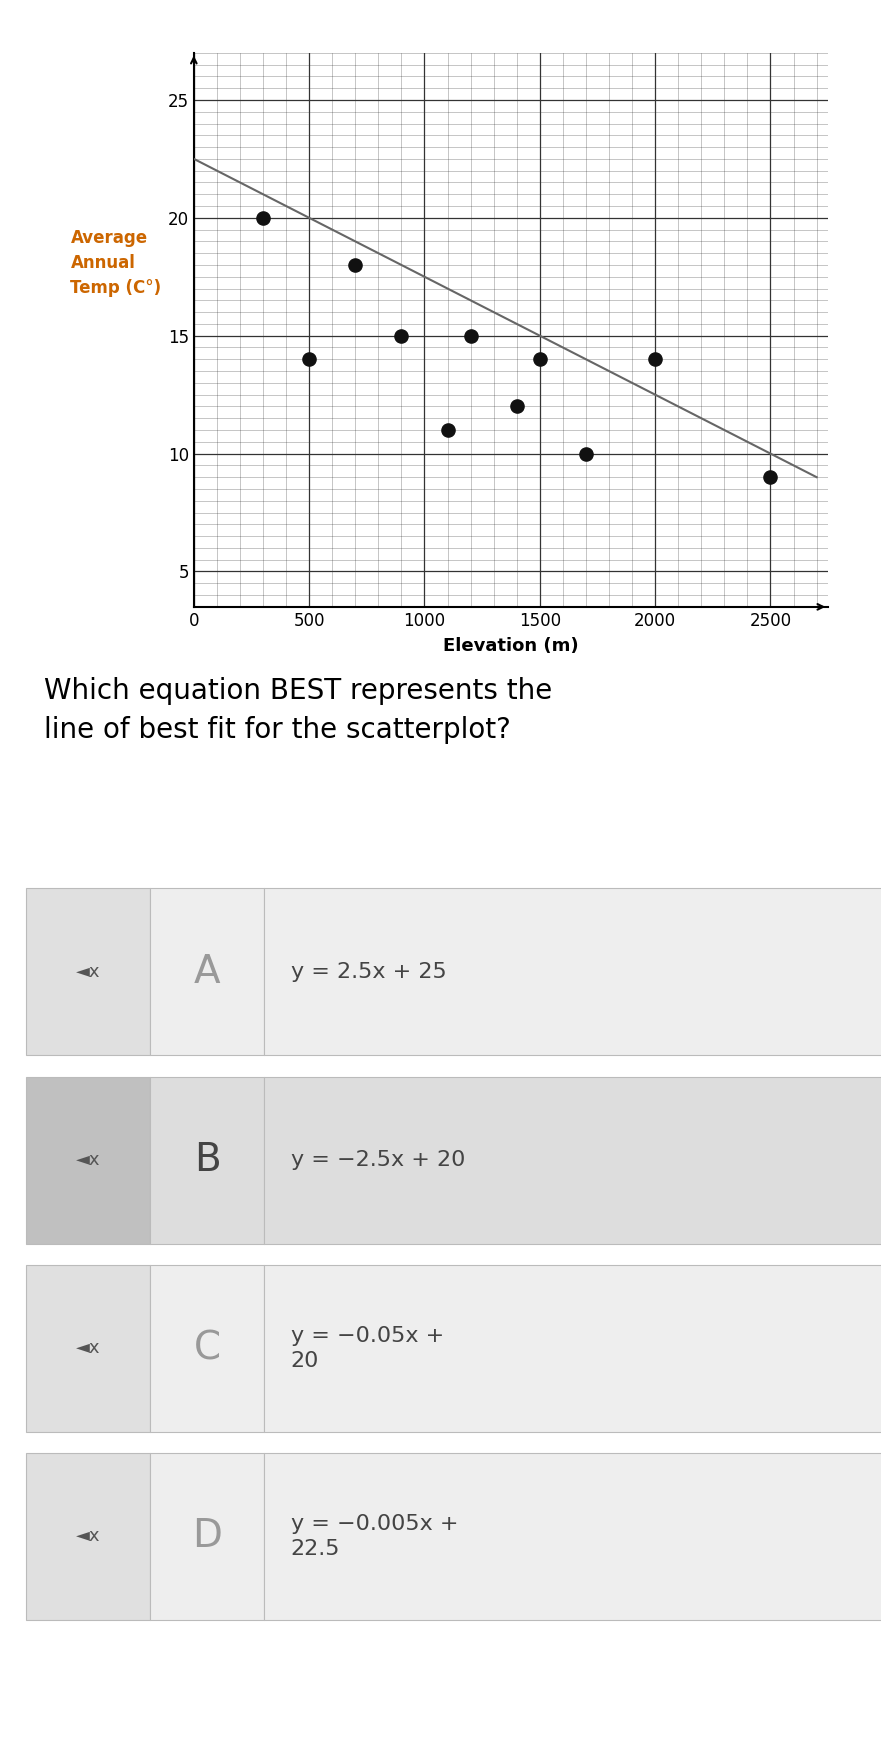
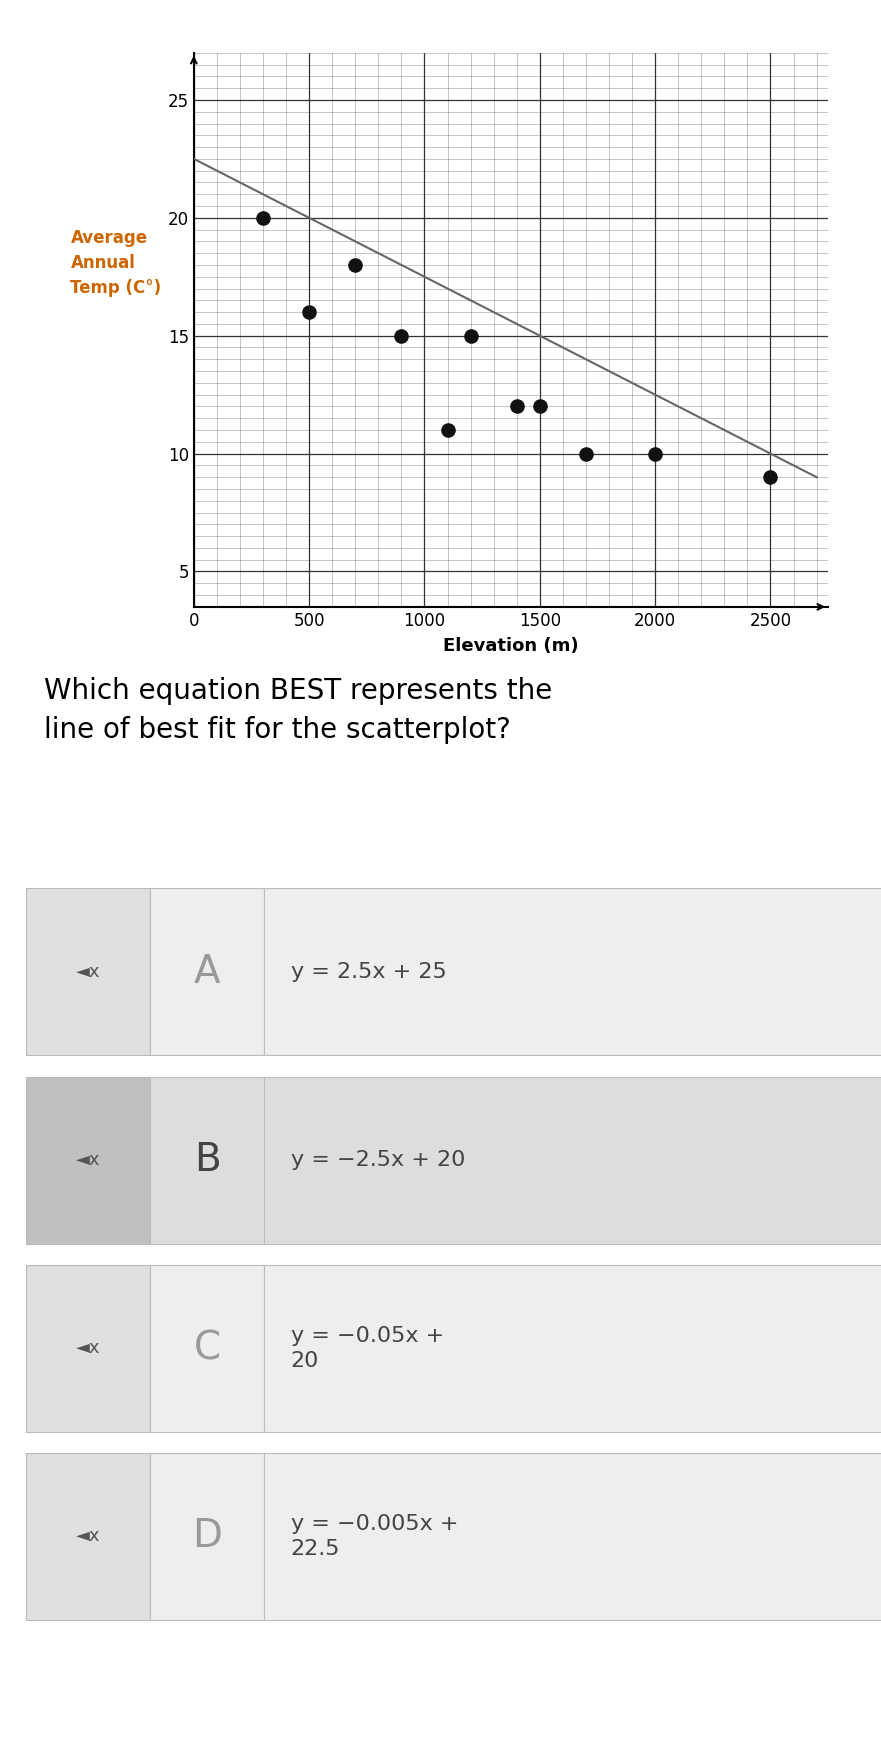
500: 14 -> 16
1500: 14 -> 12
2000: 14 -> 10
